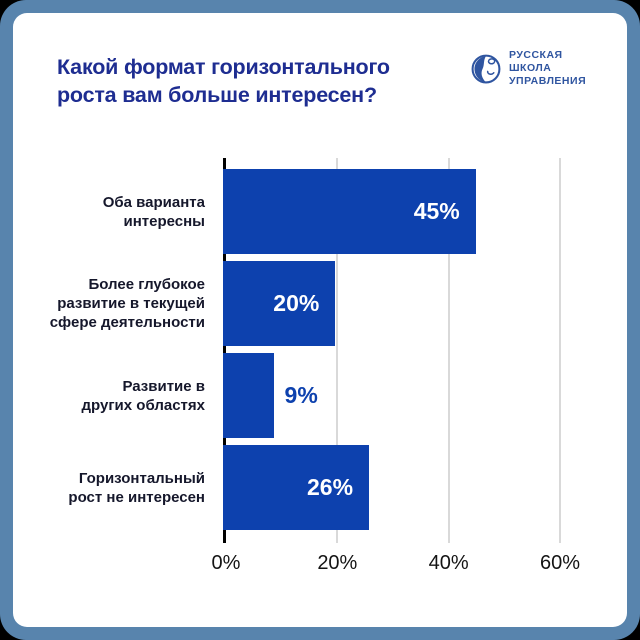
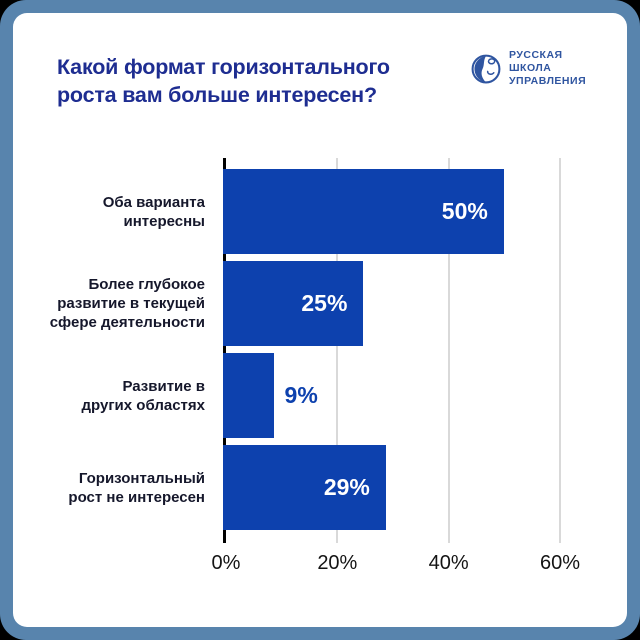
Оба варианта интересны: 45% -> 50%
Более глубокое развитие в текущей сфере деятельности: 20% -> 25%
Горизонтальный рост не интересен: 26% -> 29%
